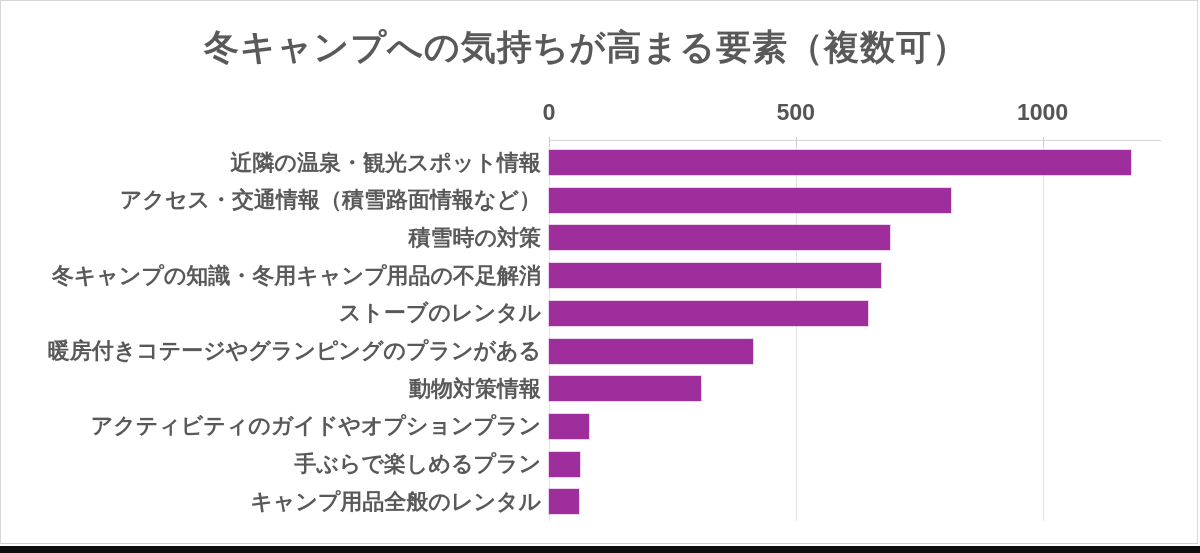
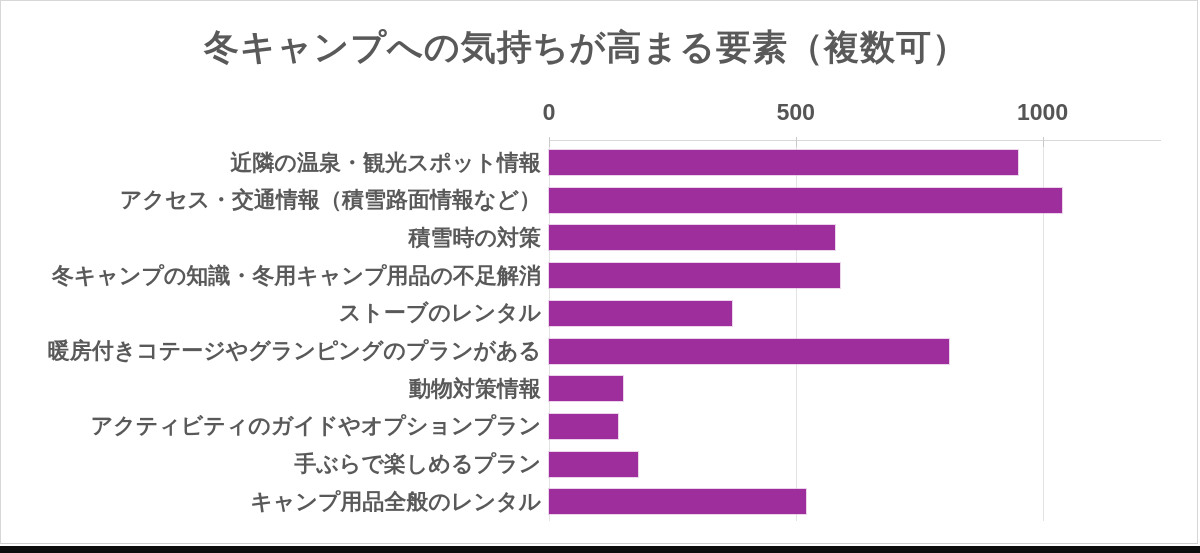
近隣の温泉・観光スポット情報: 1180 -> 950
アクセス・交通情報（積雪路面情報など）: 820 -> 1040
積雪時の対策: 690 -> 580
冬キャンプの知識・冬用キャンプ用品の不足解消: 670 -> 590
ストーブのレンタル: 650 -> 370
暖房付きコテージやグランピングのプランがある: 410 -> 810
動物対策情報: 310 -> 150
アクティビティのガイドやオプションプラン: 80 -> 140
手ぶらで楽しめるプラン: 60 -> 180
キャンプ用品全般のレンタル: 60 -> 520
